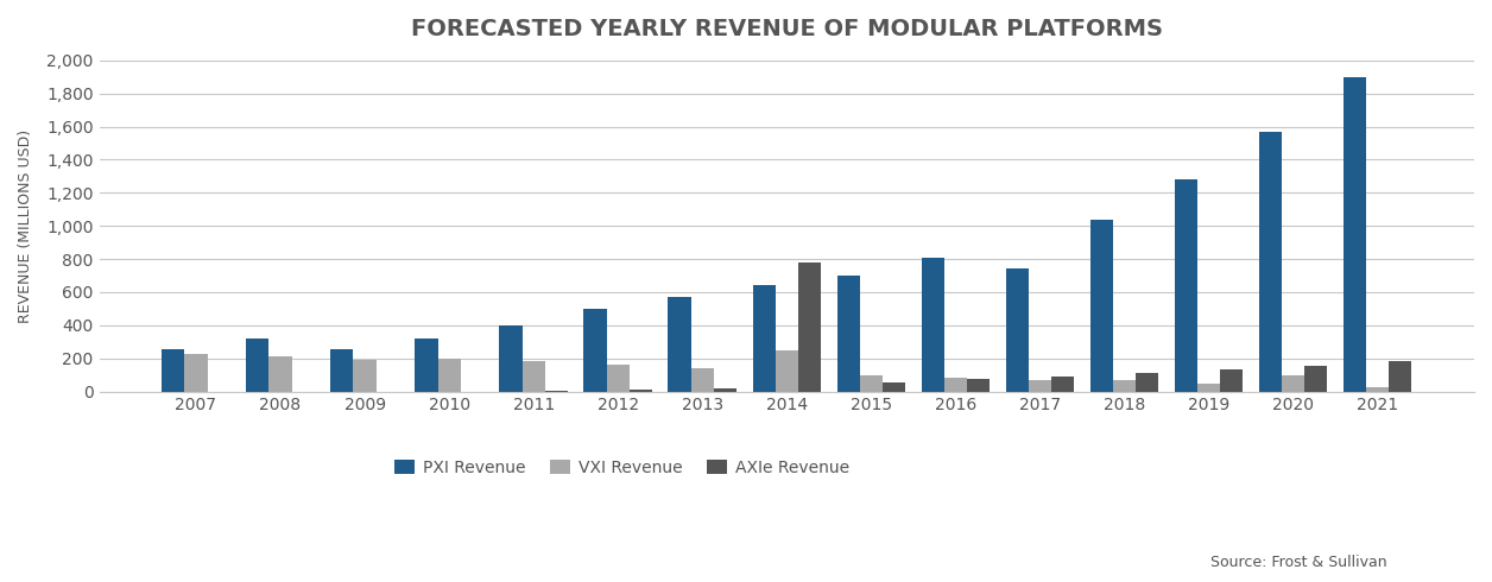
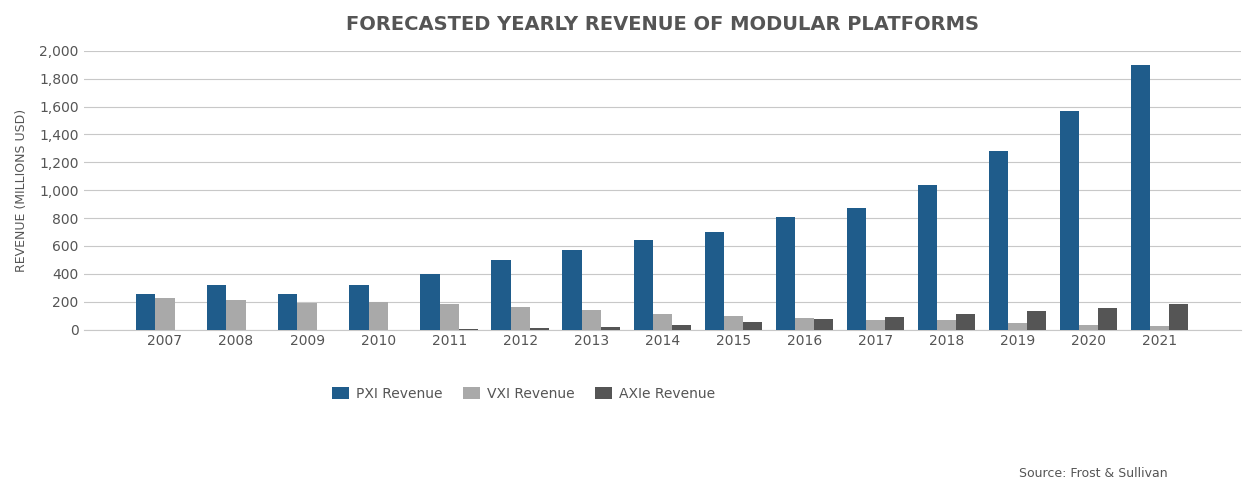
VXI Revenue/2014: 250 -> 110
AXIe Revenue/2014: 780 -> 30
PXI Revenue/2017: 740 -> 870
VXI Revenue/2020: 100 -> 40
